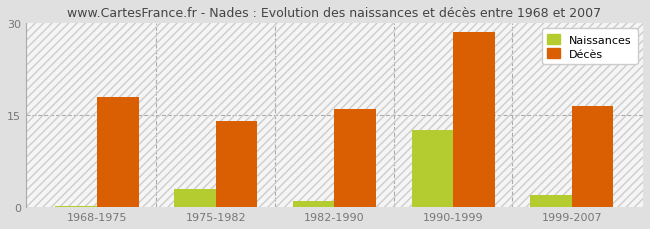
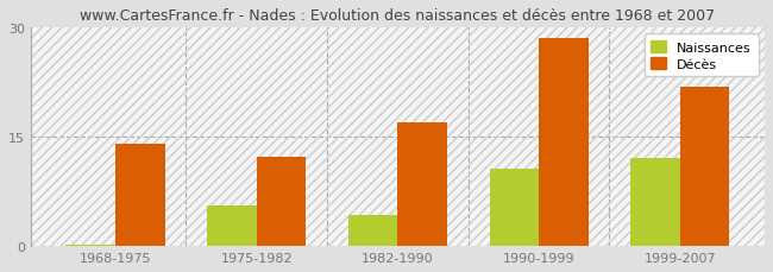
Décès/1968-1975: 18.0 -> 14.0
Naissances/1975-1982: 3.0 -> 5.6
Décès/1975-1982: 14.0 -> 12.2
Naissances/1982-1990: 1.0 -> 4.2
Décès/1982-1990: 16.0 -> 17.0
Naissances/1990-1999: 12.5 -> 10.6
Naissances/1999-2007: 2.0 -> 12.0
Décès/1999-2007: 16.5 -> 21.8
